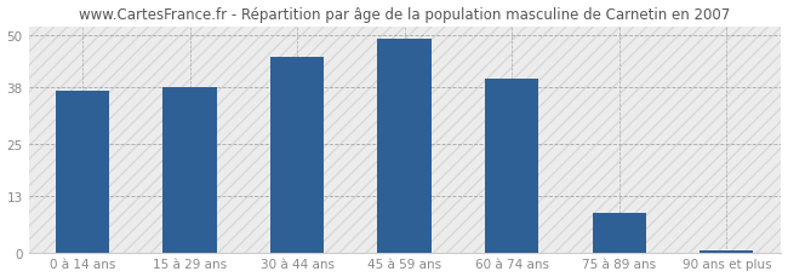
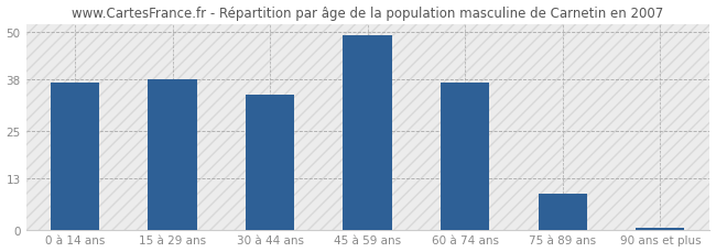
30 à 44 ans: 45.0 -> 34.0
60 à 74 ans: 40.0 -> 37.0
